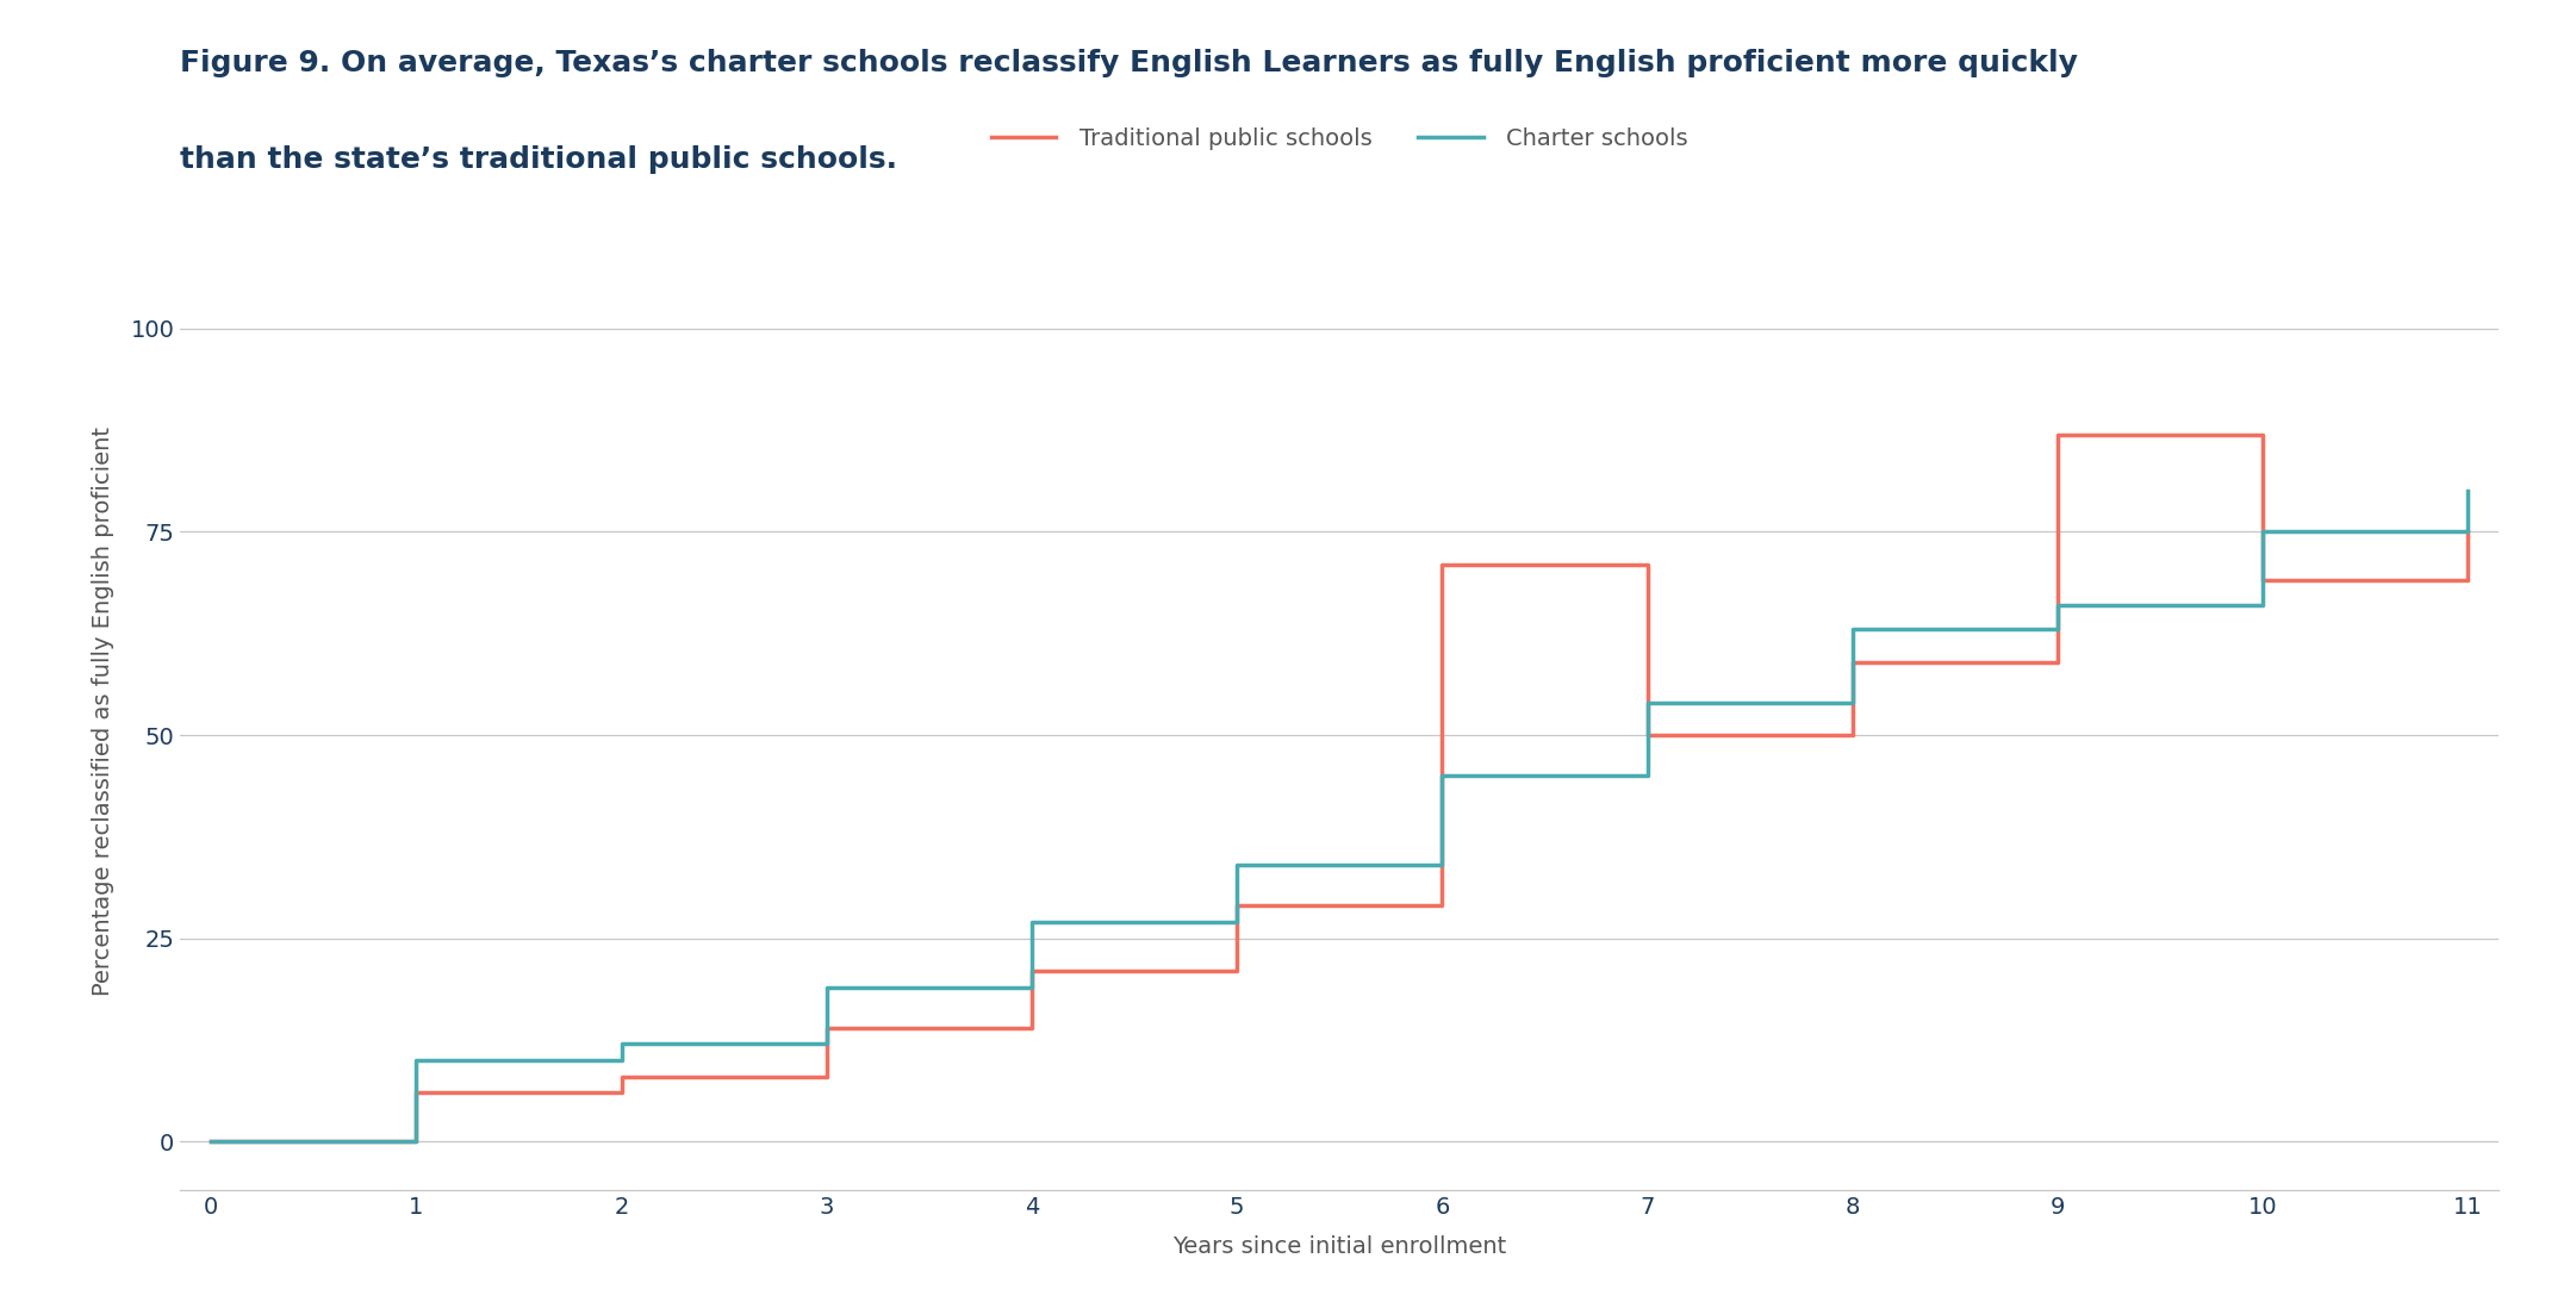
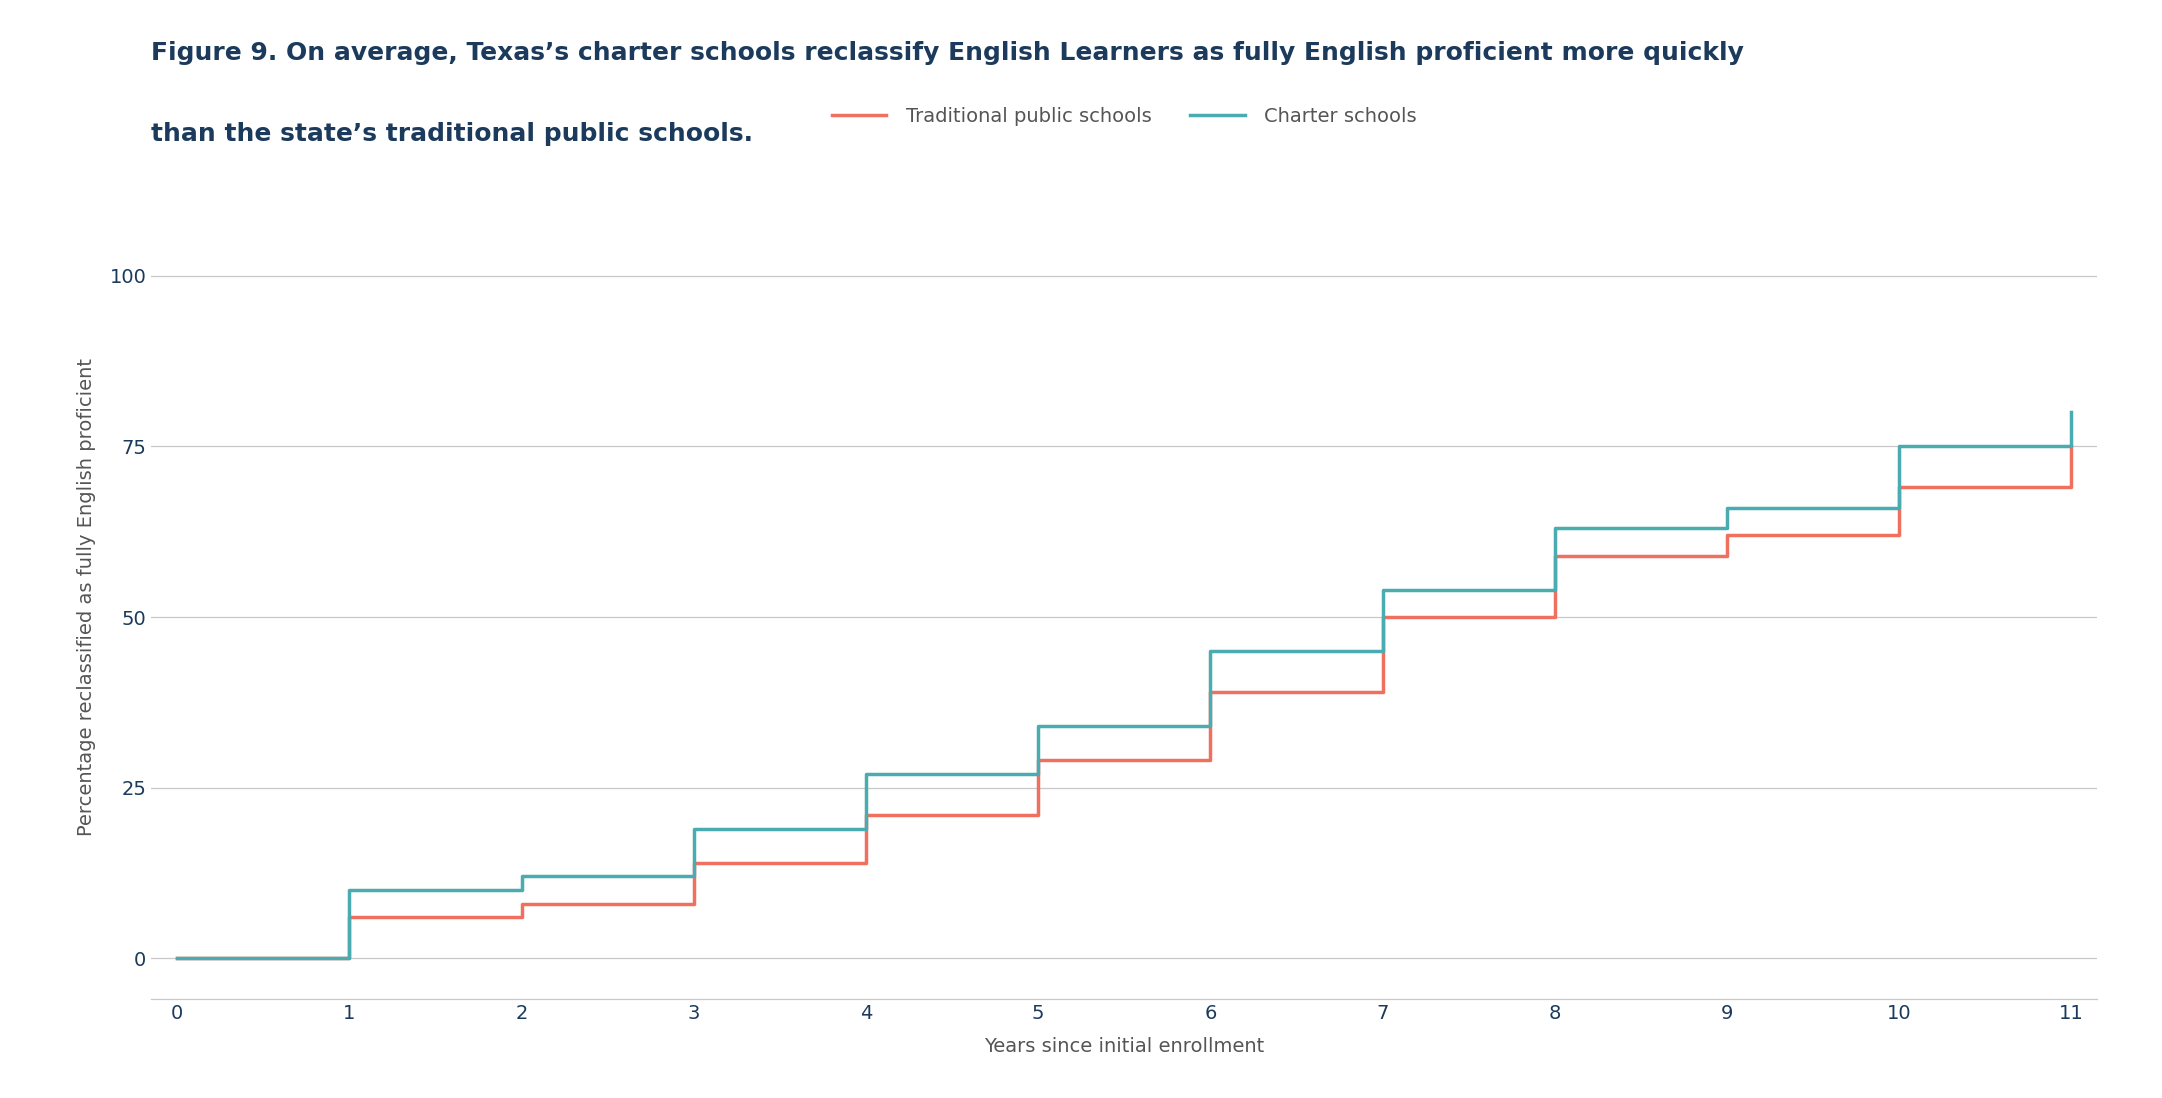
Traditional public schools/6: 71 -> 39
Traditional public schools/9: 87 -> 62
